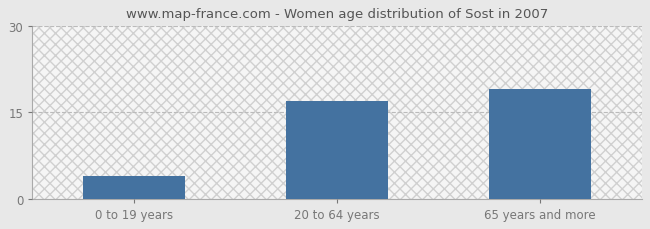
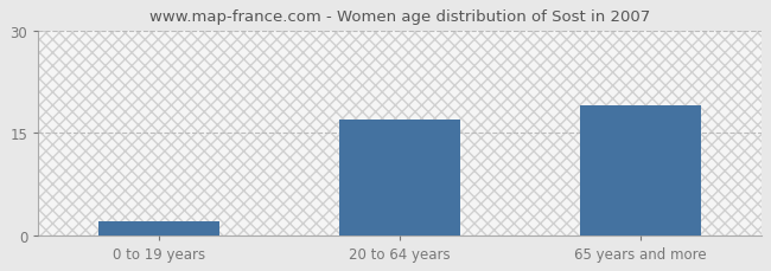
0 to 19 years: 4 -> 2
